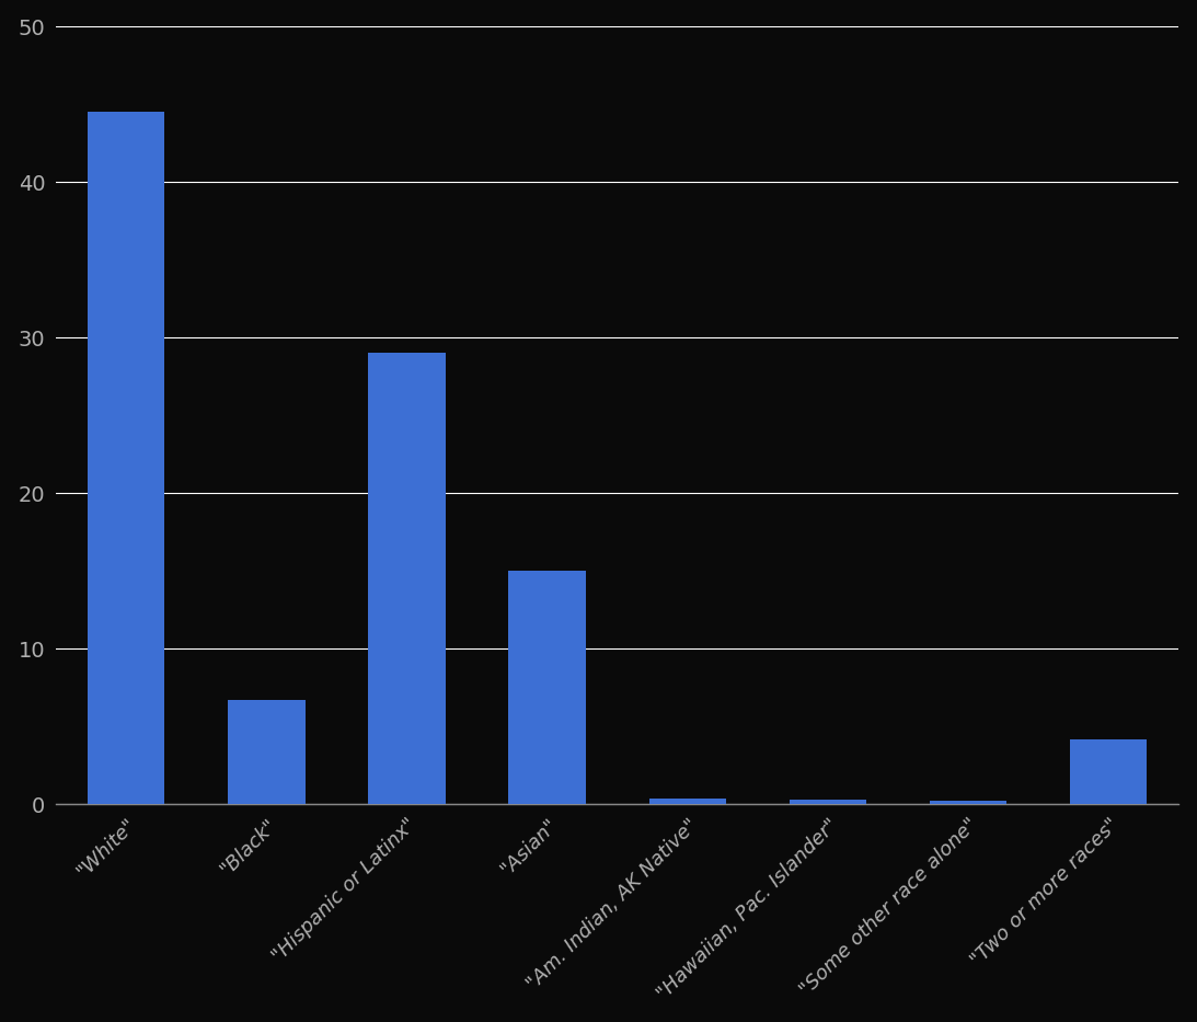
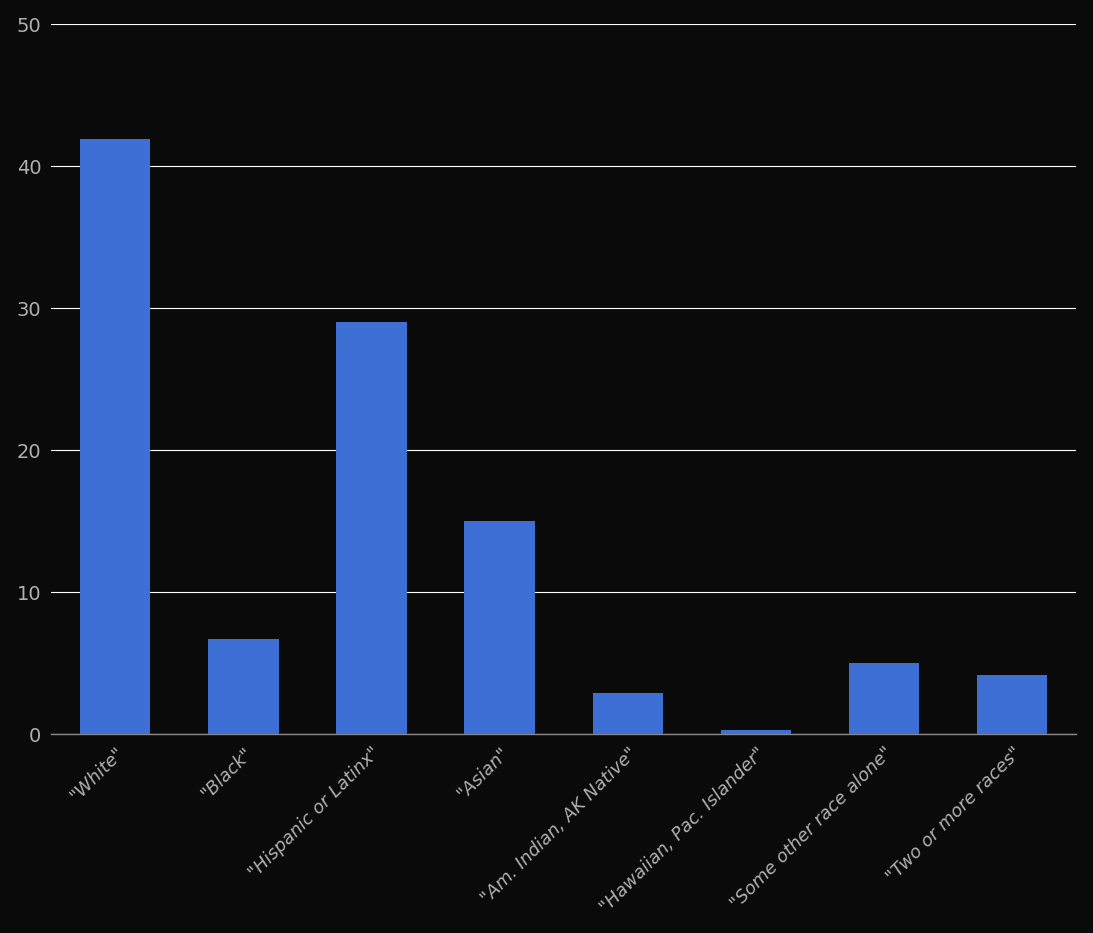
"White": 44.5 -> 41.9
"Am. Indian, AK Native": 0.4 -> 2.9
"Some other race alone": 0.2 -> 5.0
